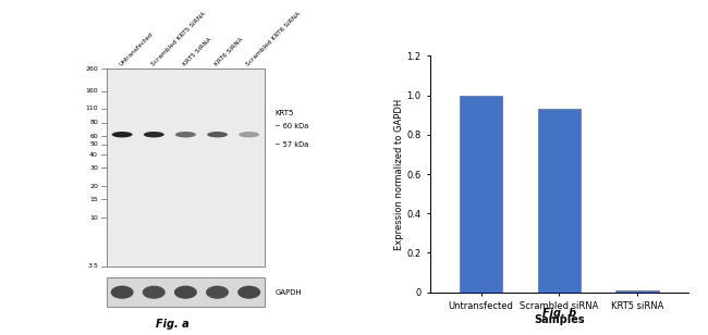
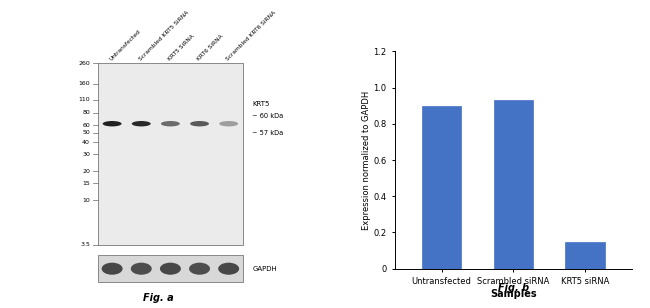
Untransfected: 1.00 -> 0.90
KRT5 siRNA: 0.01 -> 0.15
